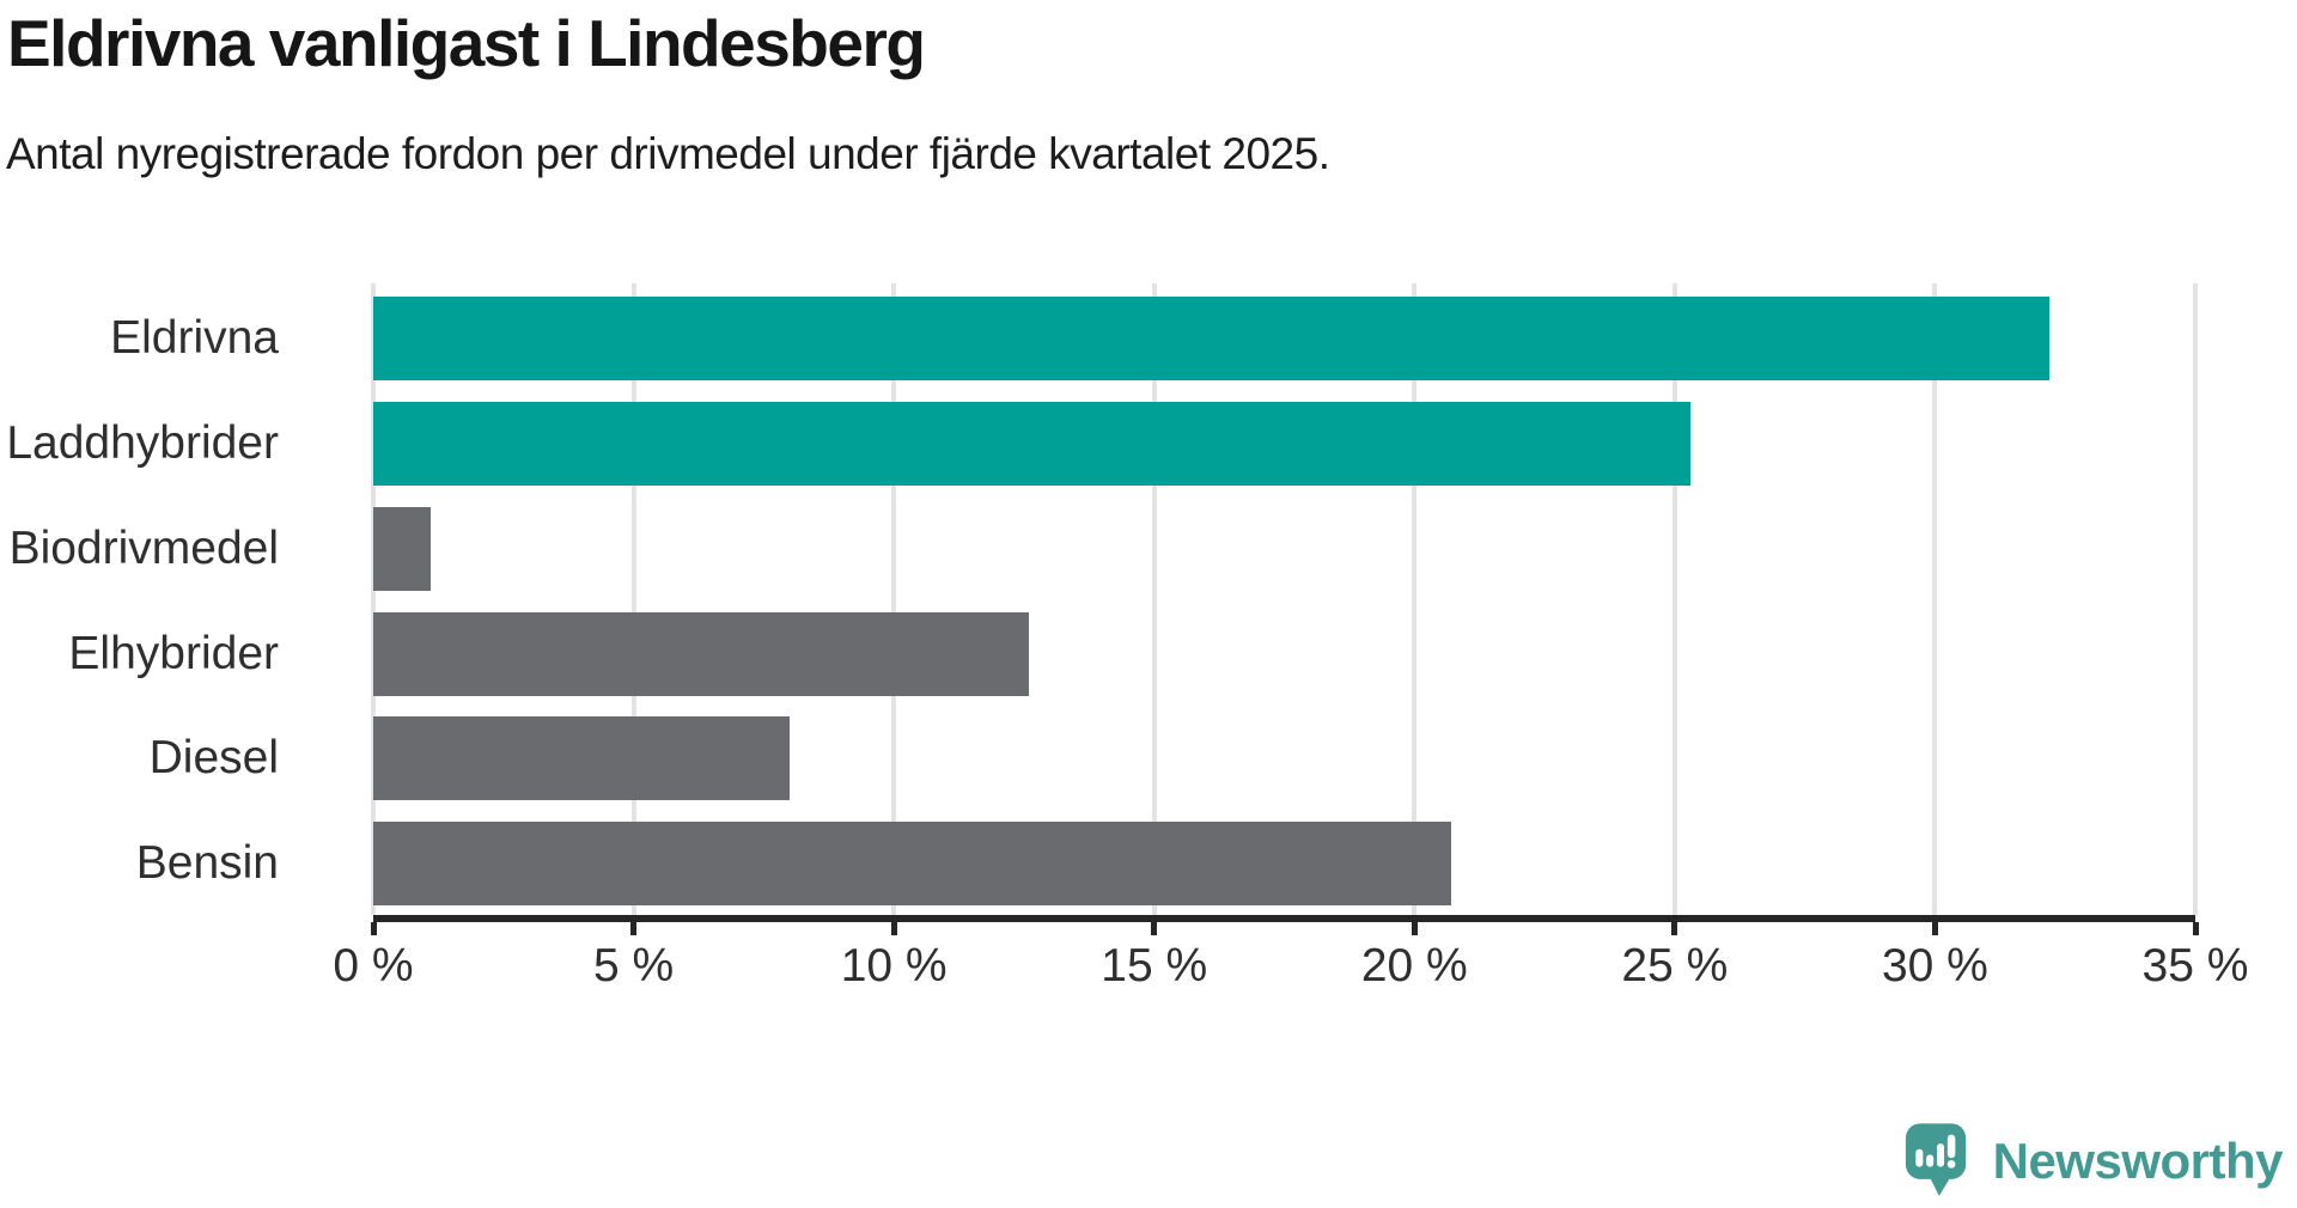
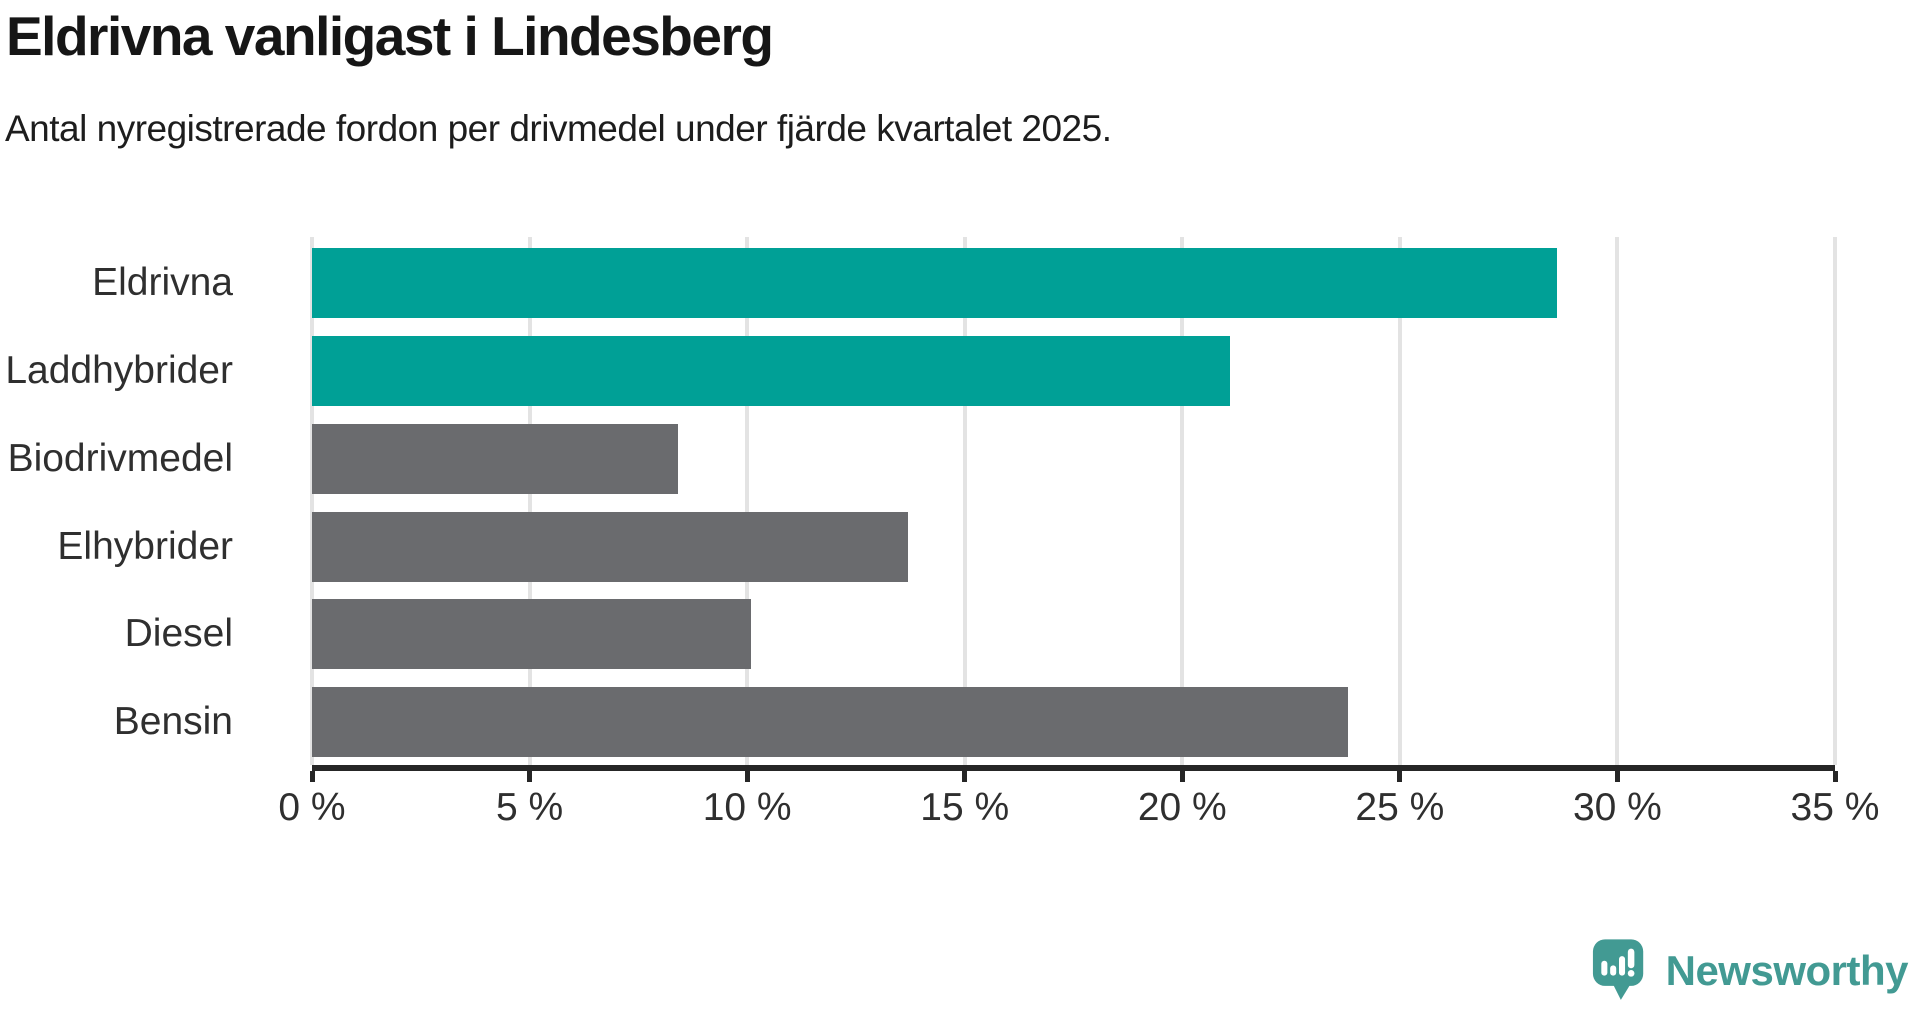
Eldrivna: 32.2% -> 28.6%
Laddhybrider: 25.3% -> 21.1%
Biodrivmedel: 1.1% -> 8.4%
Elhybrider: 12.6% -> 13.7%
Diesel: 8.0% -> 10.1%
Bensin: 20.7% -> 23.8%
